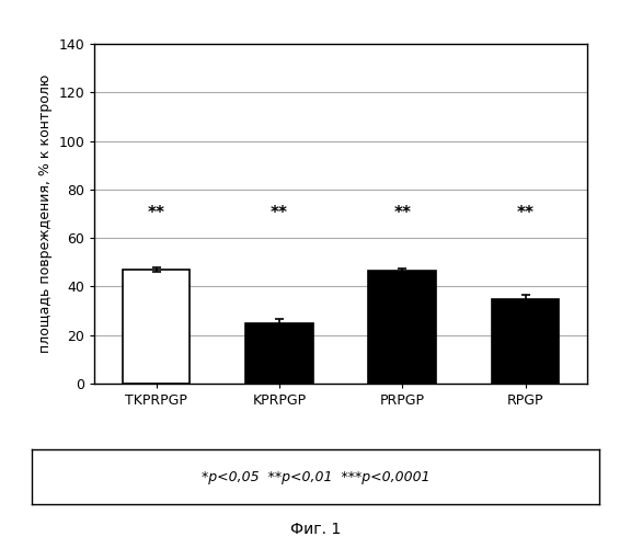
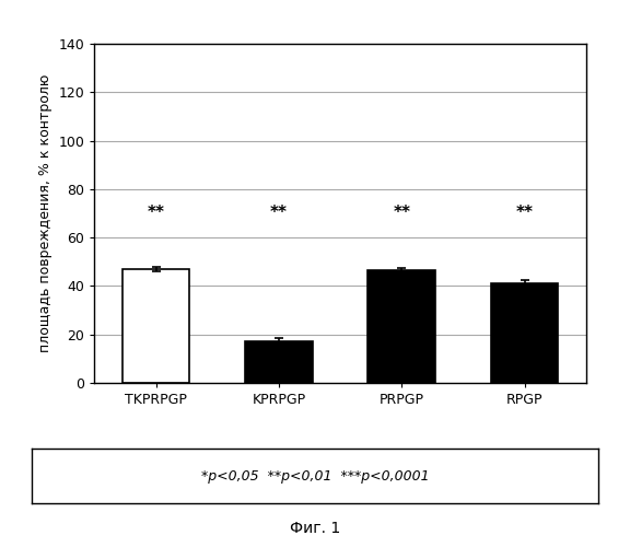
KPRPGP: 25.0 -> 17.0
RPGP: 35.0 -> 41.0
